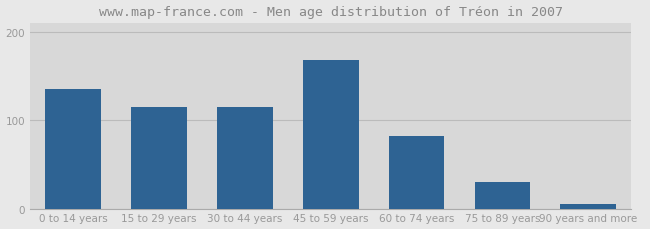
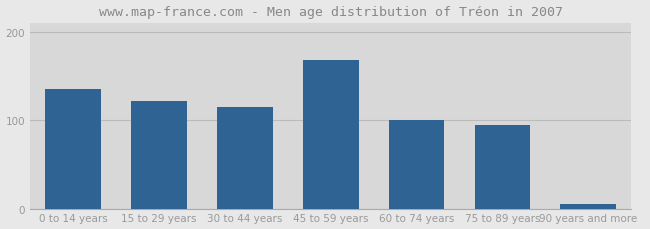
15 to 29 years: 115 -> 122
60 to 74 years: 82 -> 100
75 to 89 years: 30 -> 94
